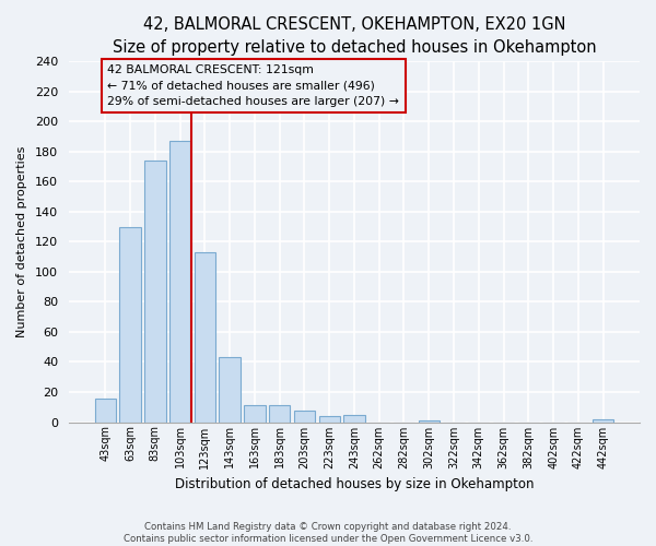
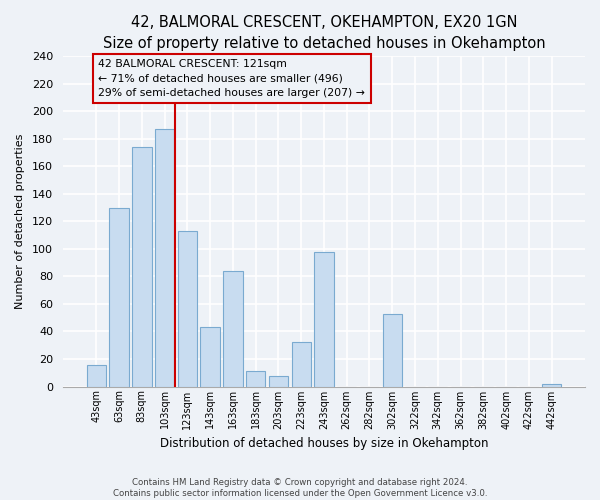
163sqm: 11 -> 84
223sqm: 4 -> 32
243sqm: 5 -> 98
302sqm: 1 -> 53
